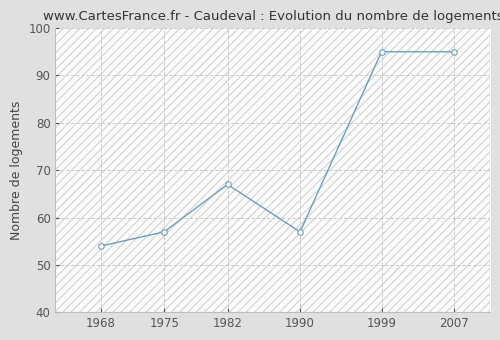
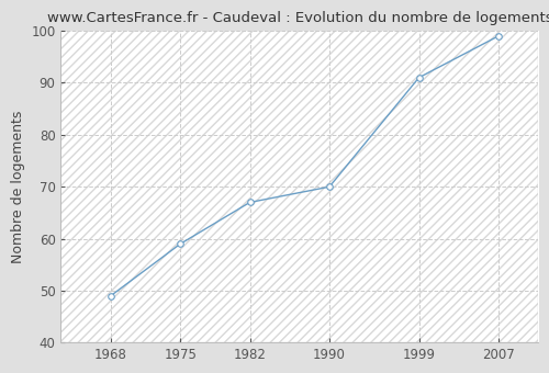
1968: 54 -> 49
1975: 57 -> 59
1990: 57 -> 70
1999: 95 -> 91
2007: 95 -> 99
